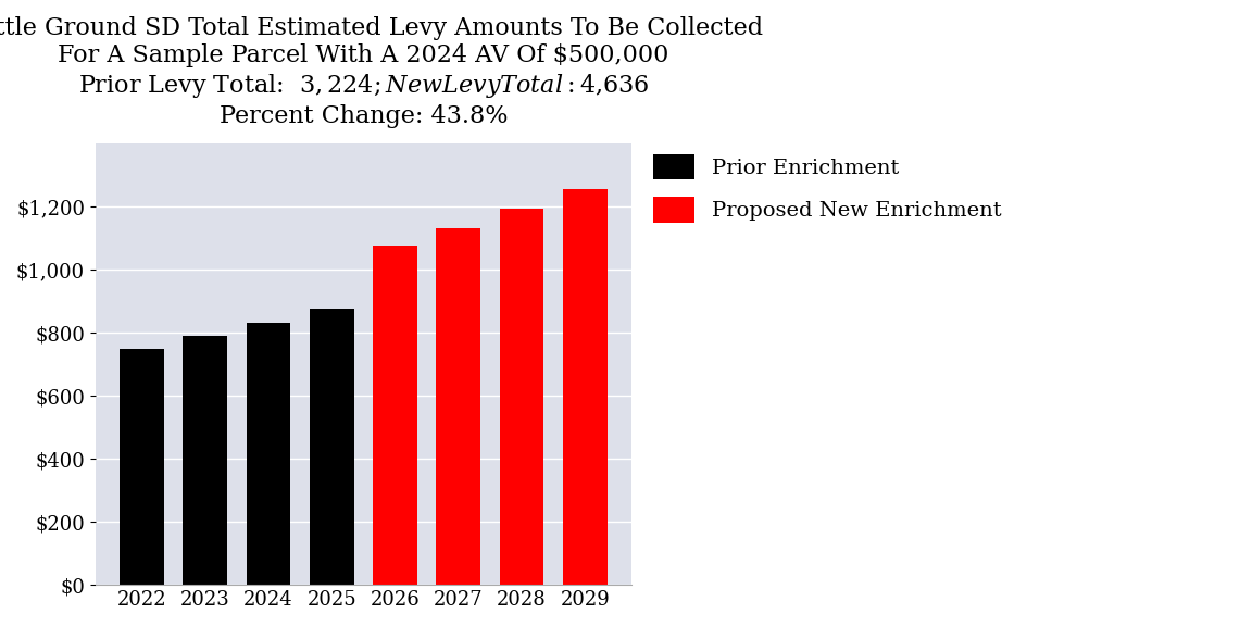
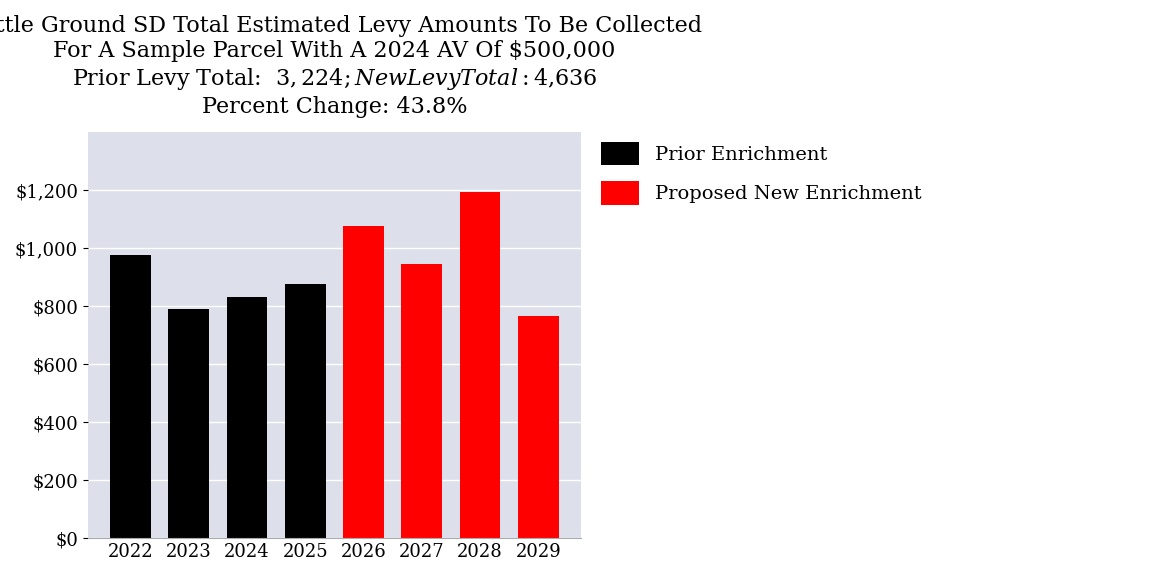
2022: $750 -> $975
2027: $1,130 -> $945
2029: $1,255 -> $765
